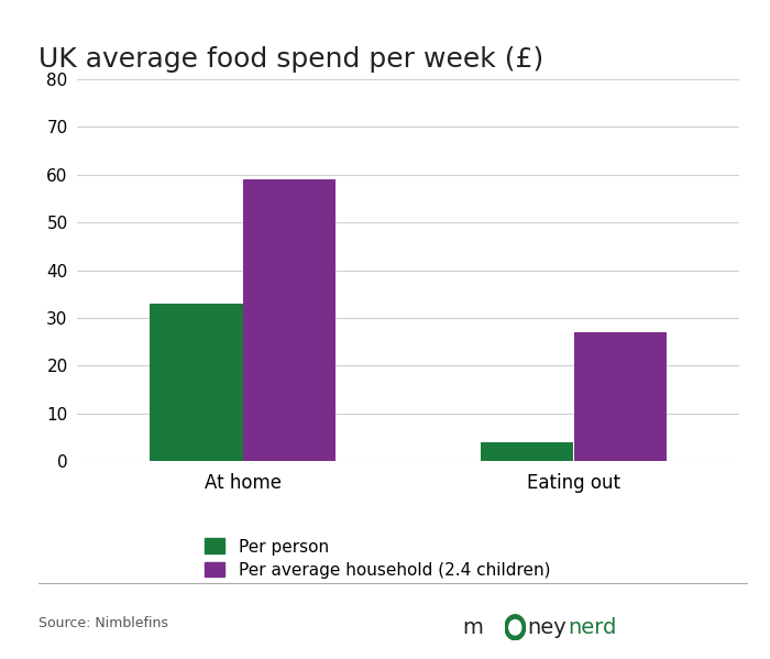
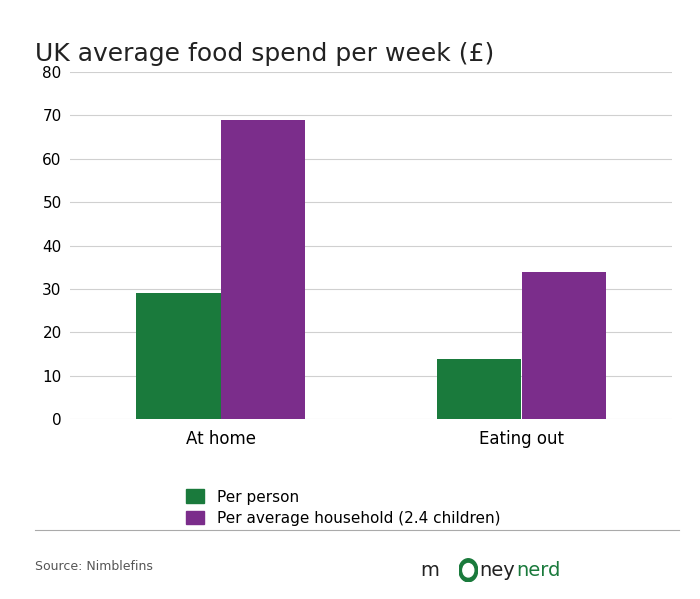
Per person/At home: 33 -> 29
Per average household (2.4 children)/At home: 59 -> 69
Per person/Eating out: 4 -> 14
Per average household (2.4 children)/Eating out: 27 -> 34
